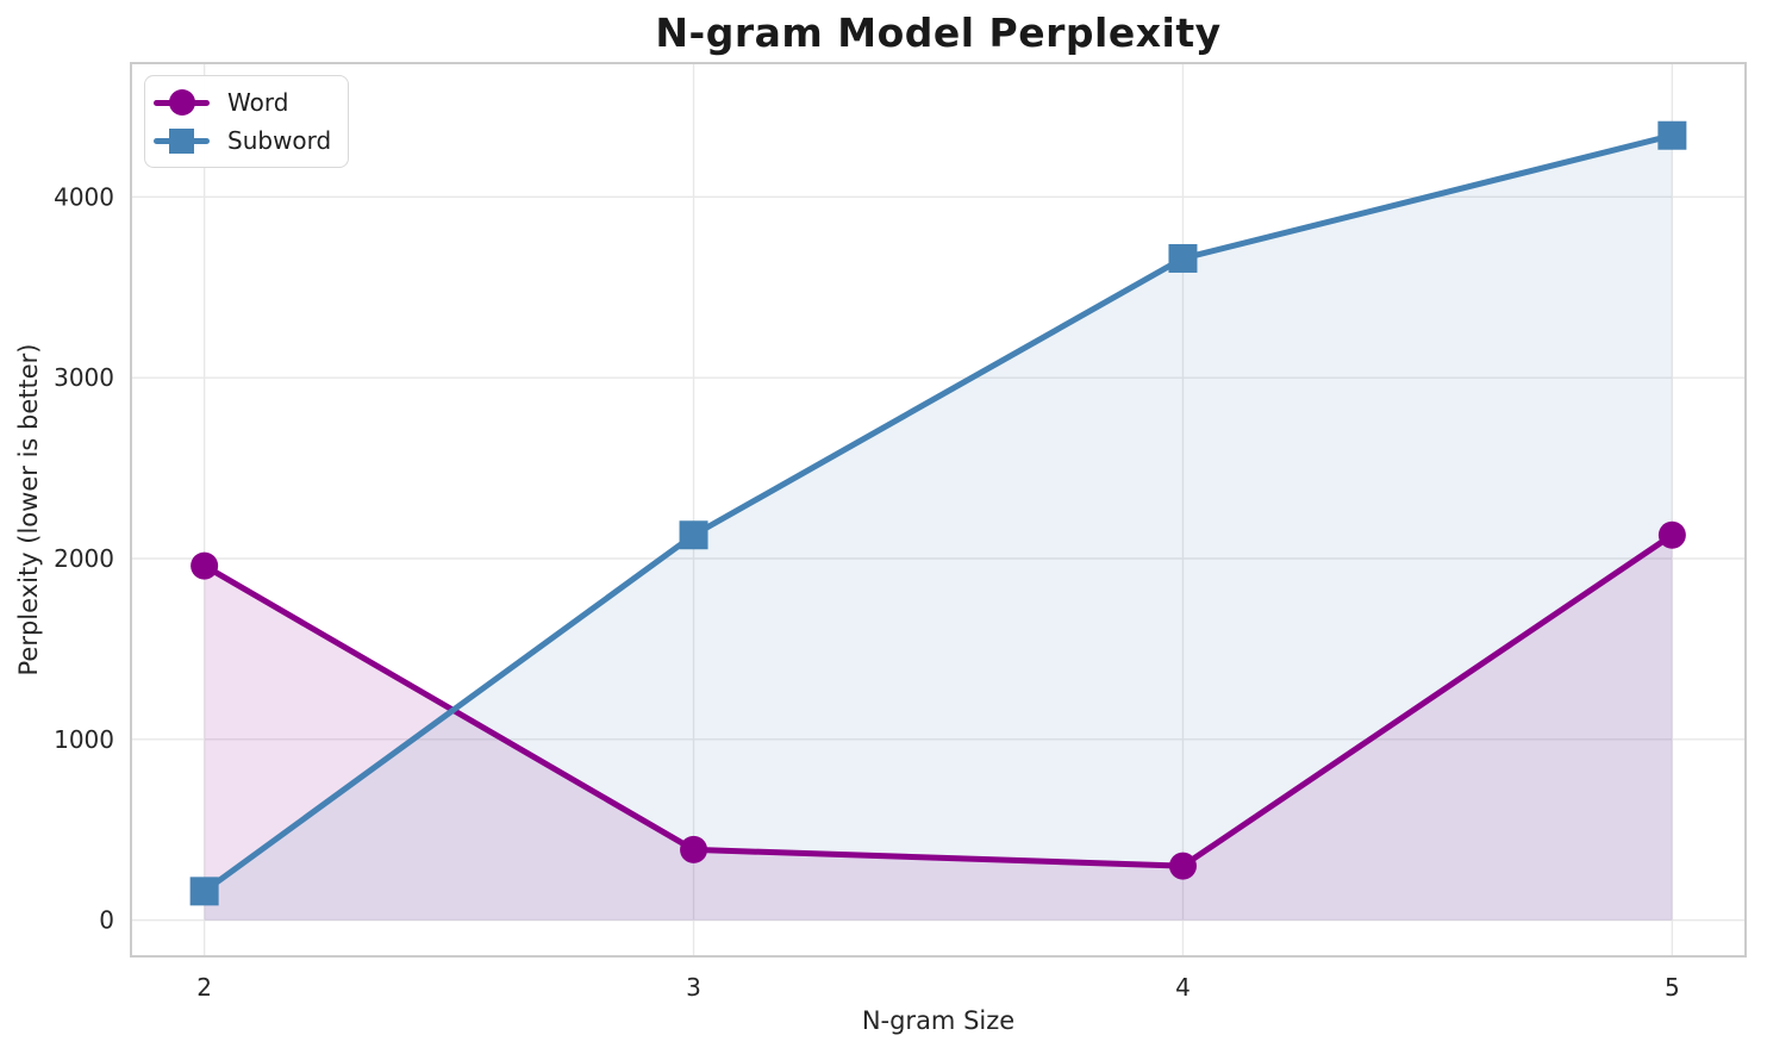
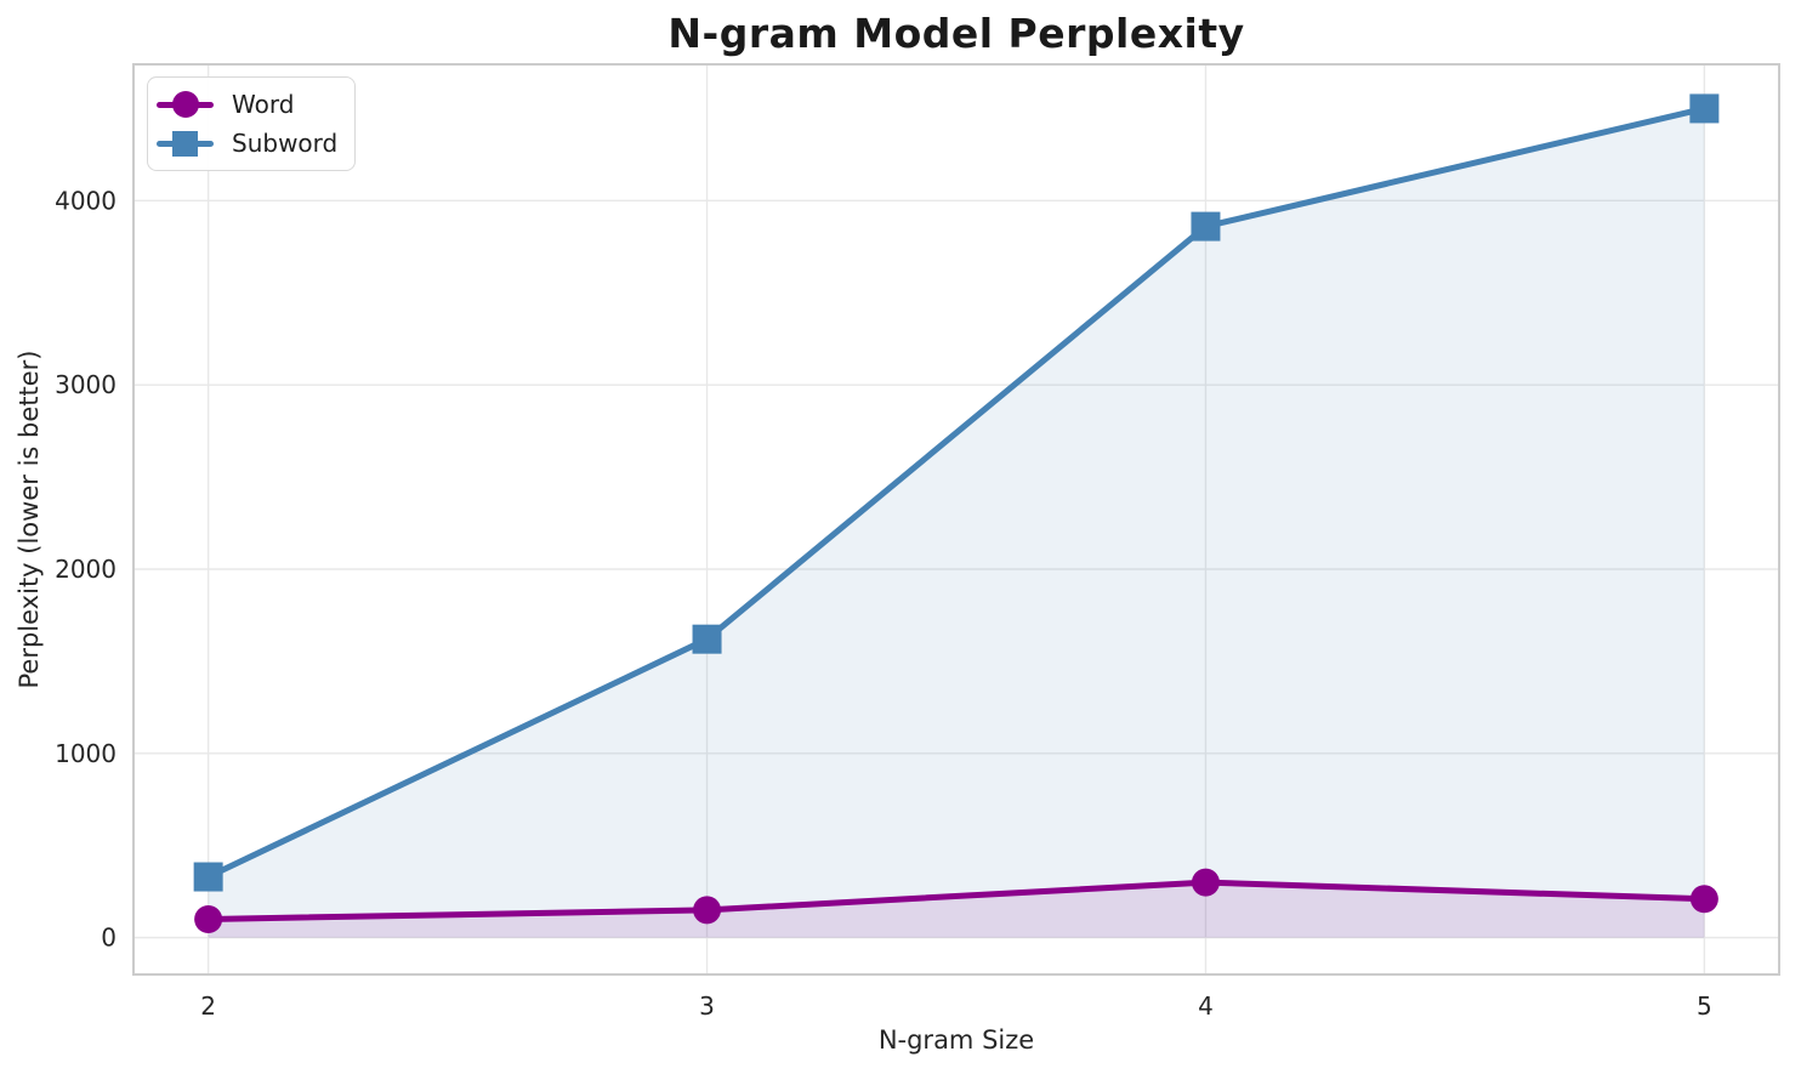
Word/2: 1960 -> 100
Subword/2: 160 -> 330
Word/3: 390 -> 150
Subword/3: 2130 -> 1620
Subword/4: 3660 -> 3860
Word/5: 2130 -> 210
Subword/5: 4340 -> 4500
